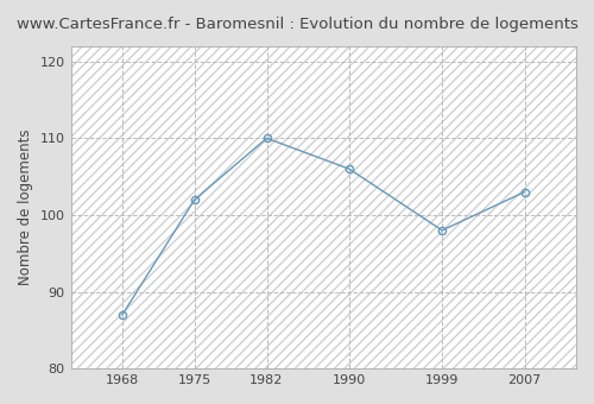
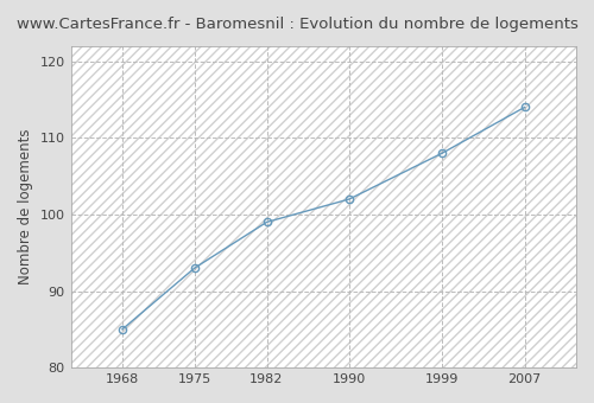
1968: 87 -> 85
1975: 102 -> 93
1982: 110 -> 99
1990: 106 -> 102
1999: 98 -> 108
2007: 103 -> 114
